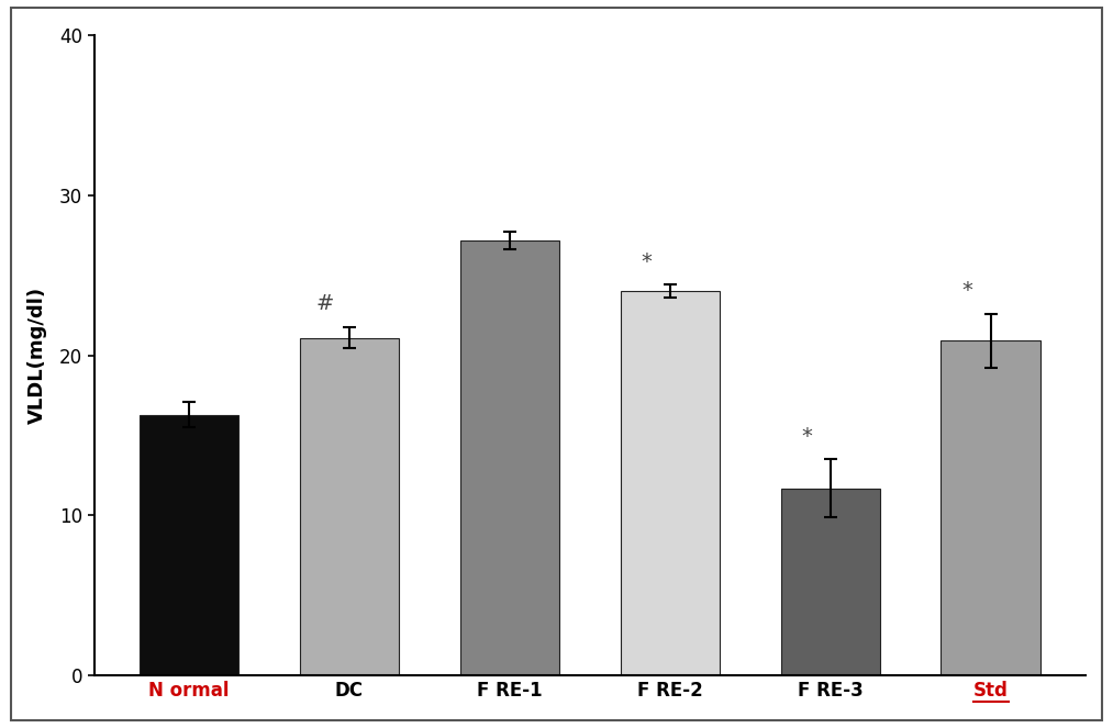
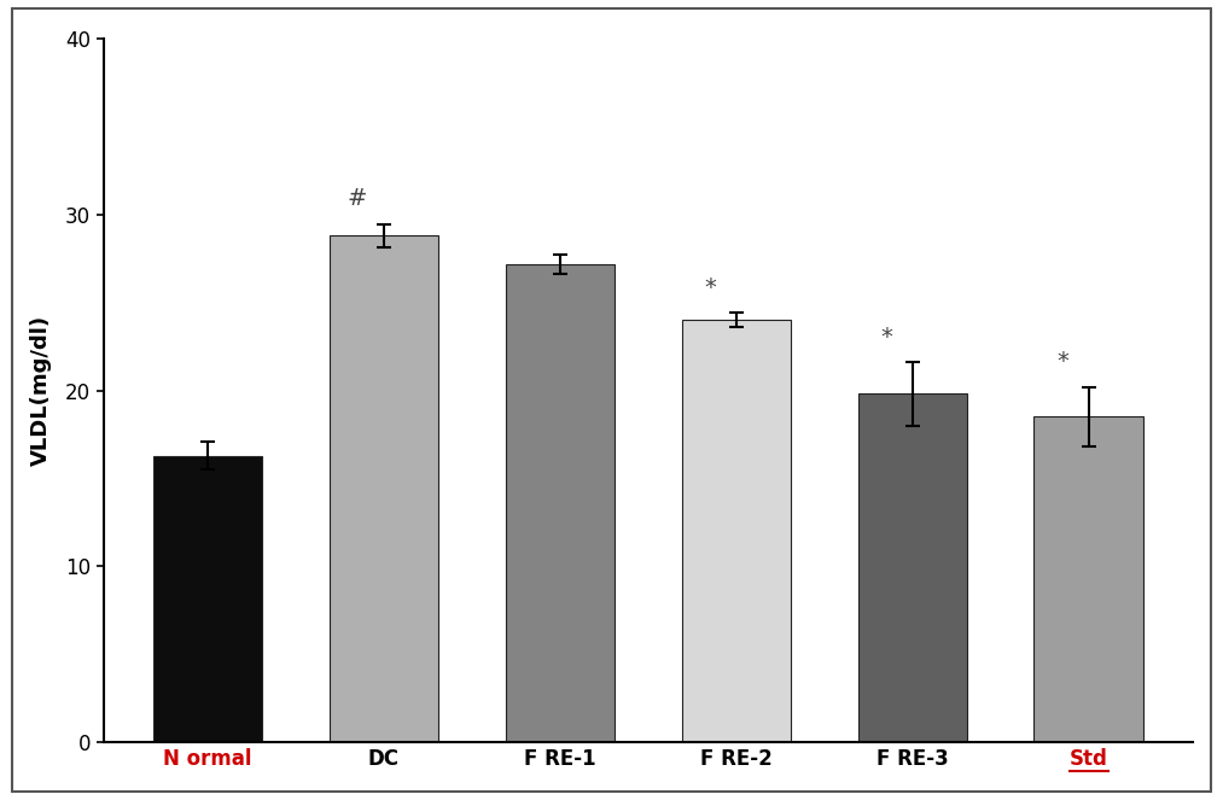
DC: 21.1 -> 28.8
F RE-3: 11.7 -> 19.8
Std: 20.9 -> 18.5
